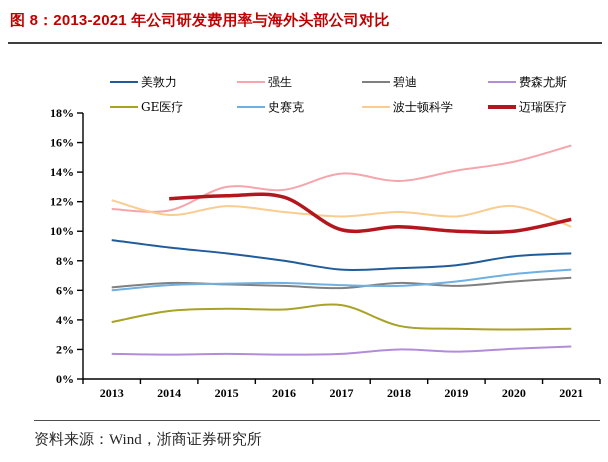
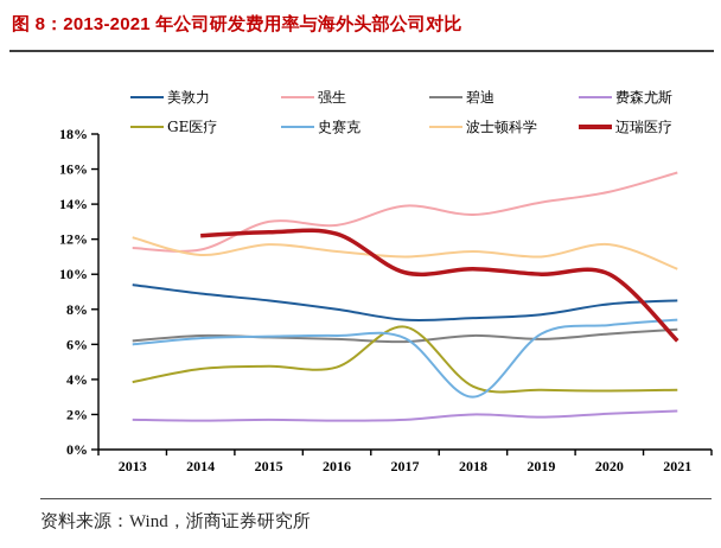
GE医疗/2017: 5.0% -> 7.0%
史赛克/2018: 6.3% -> 3.0%
迈瑞医疗/2021: 10.8% -> 6.2%
